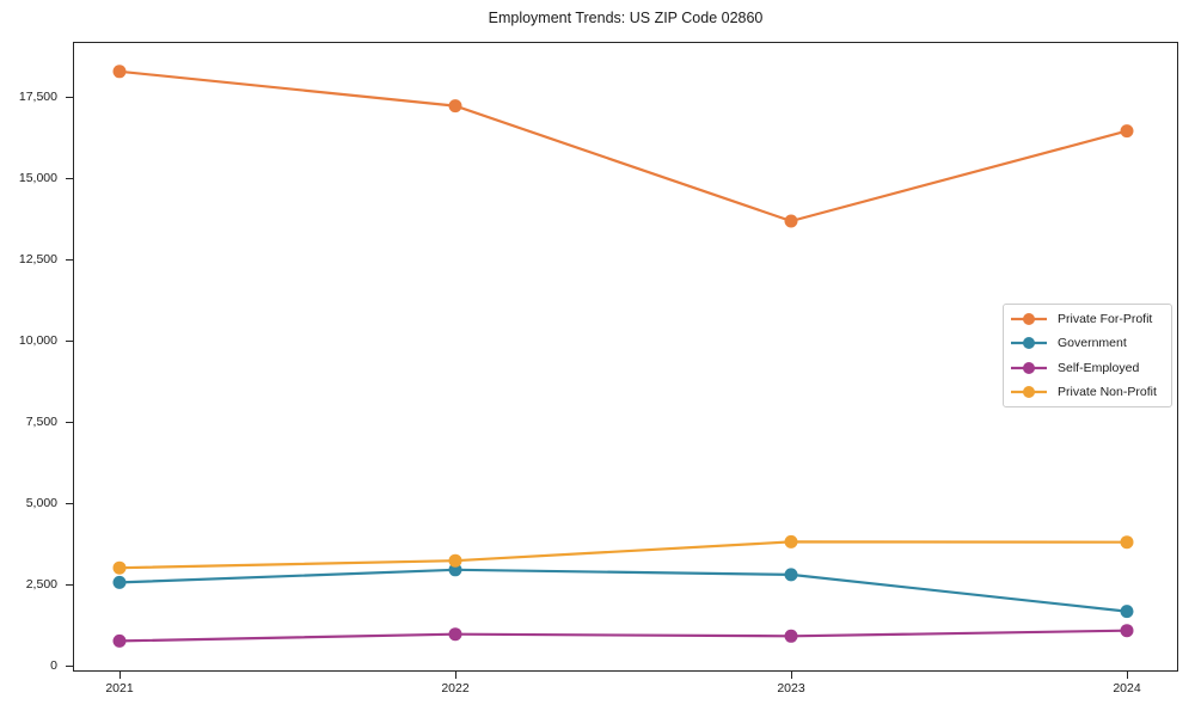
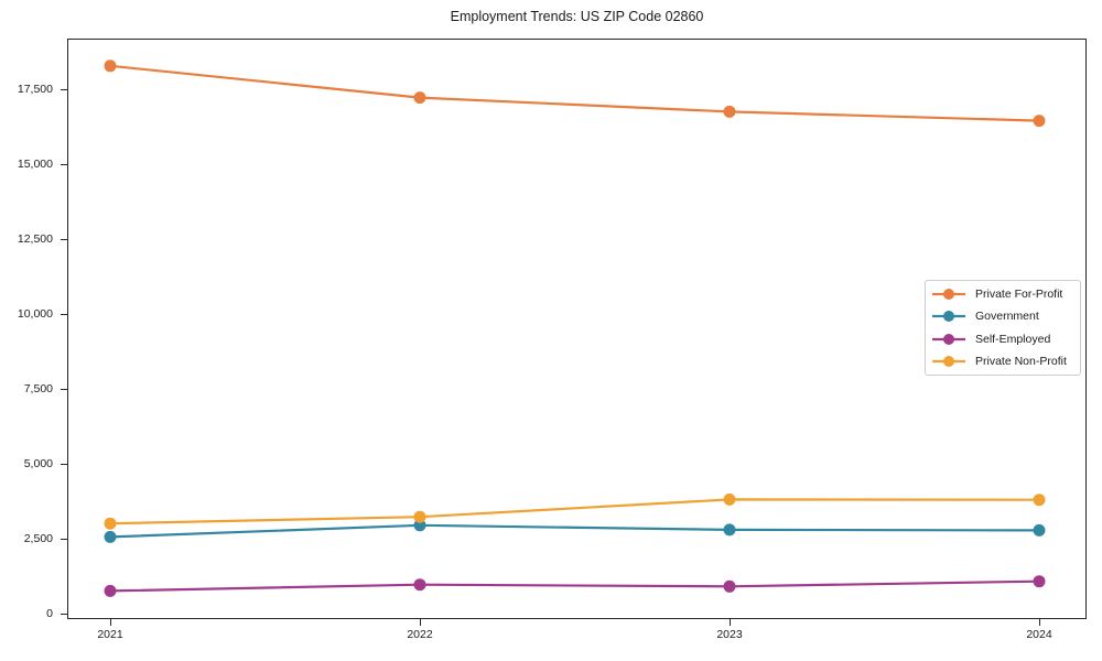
Private For-Profit/2023: 13700 -> 16800
Government/2024: 1700 -> 2800
